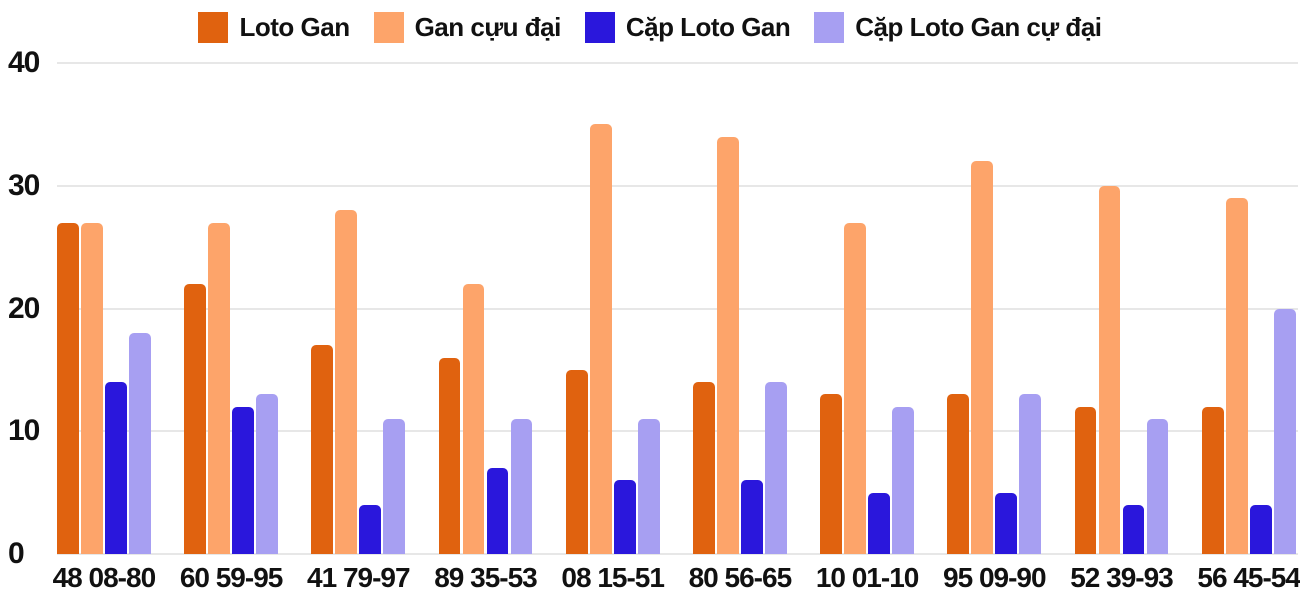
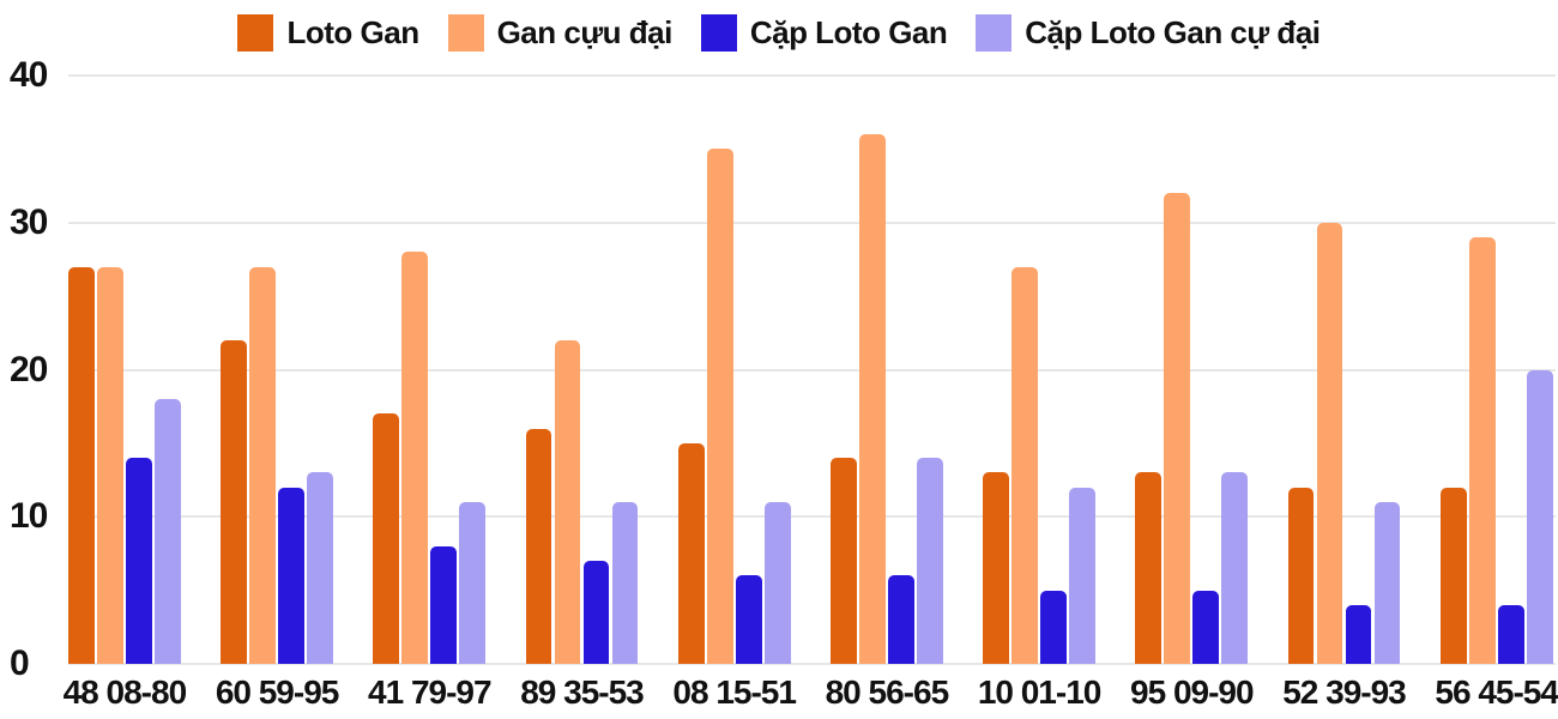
Cặp Loto Gan/41 79-97: 4 -> 8
Gan cựu đại/80 56-65: 34 -> 36
